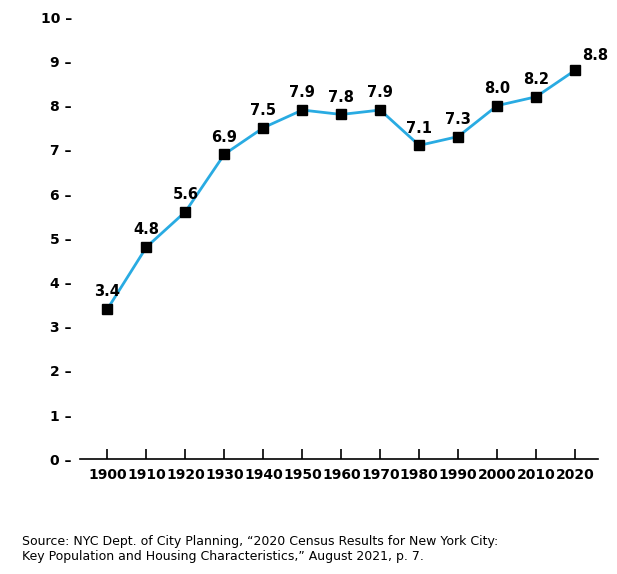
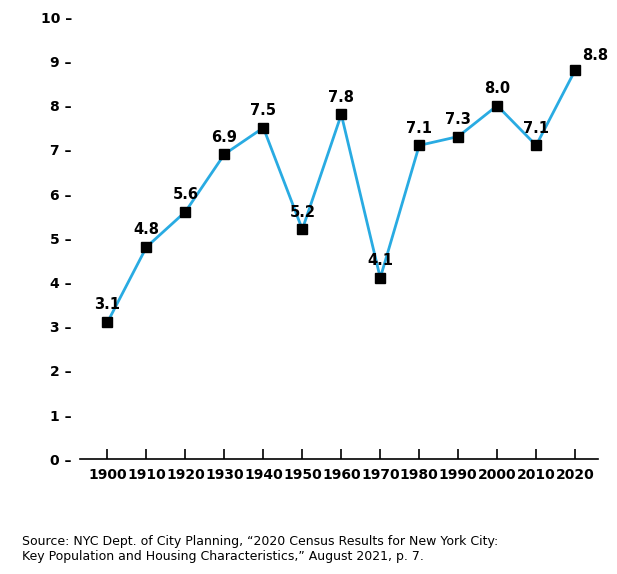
1900: 3.4 -> 3.1
1950: 7.9 -> 5.2
1970: 7.9 -> 4.1
2010: 8.2 -> 7.1
